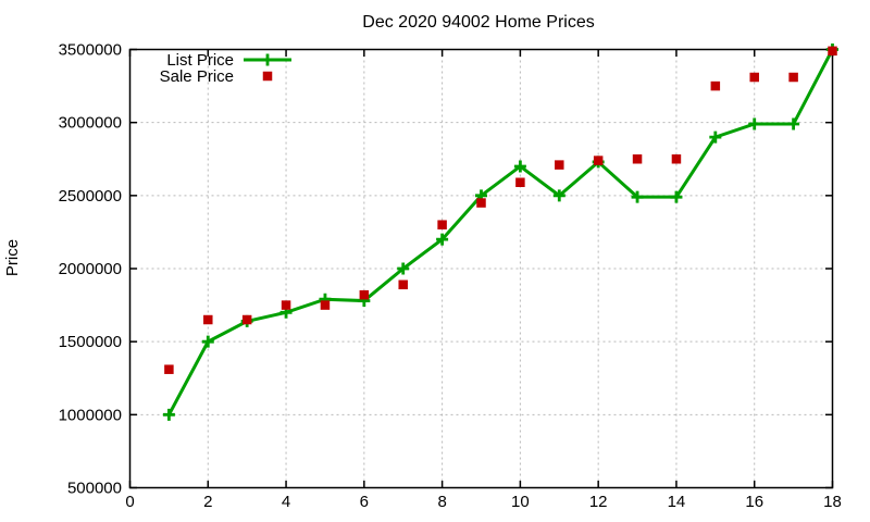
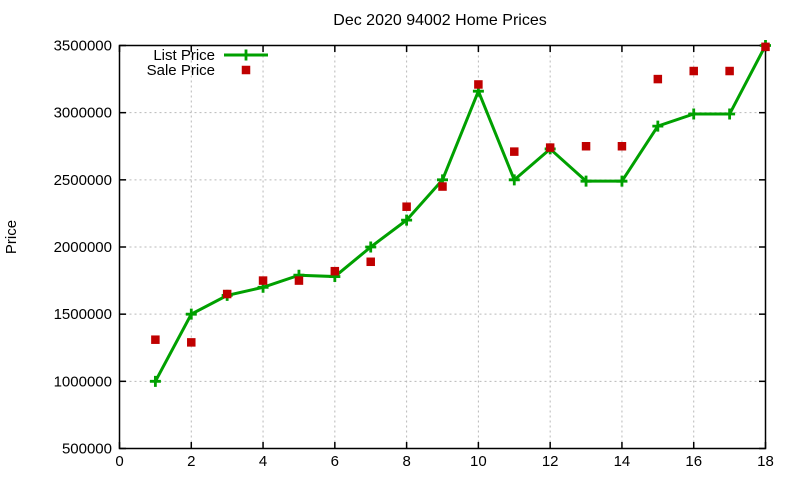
Sale Price/2: 1650000 -> 1290000
List Price/10: 2700000 -> 3160000
Sale Price/10: 2590000 -> 3210000
